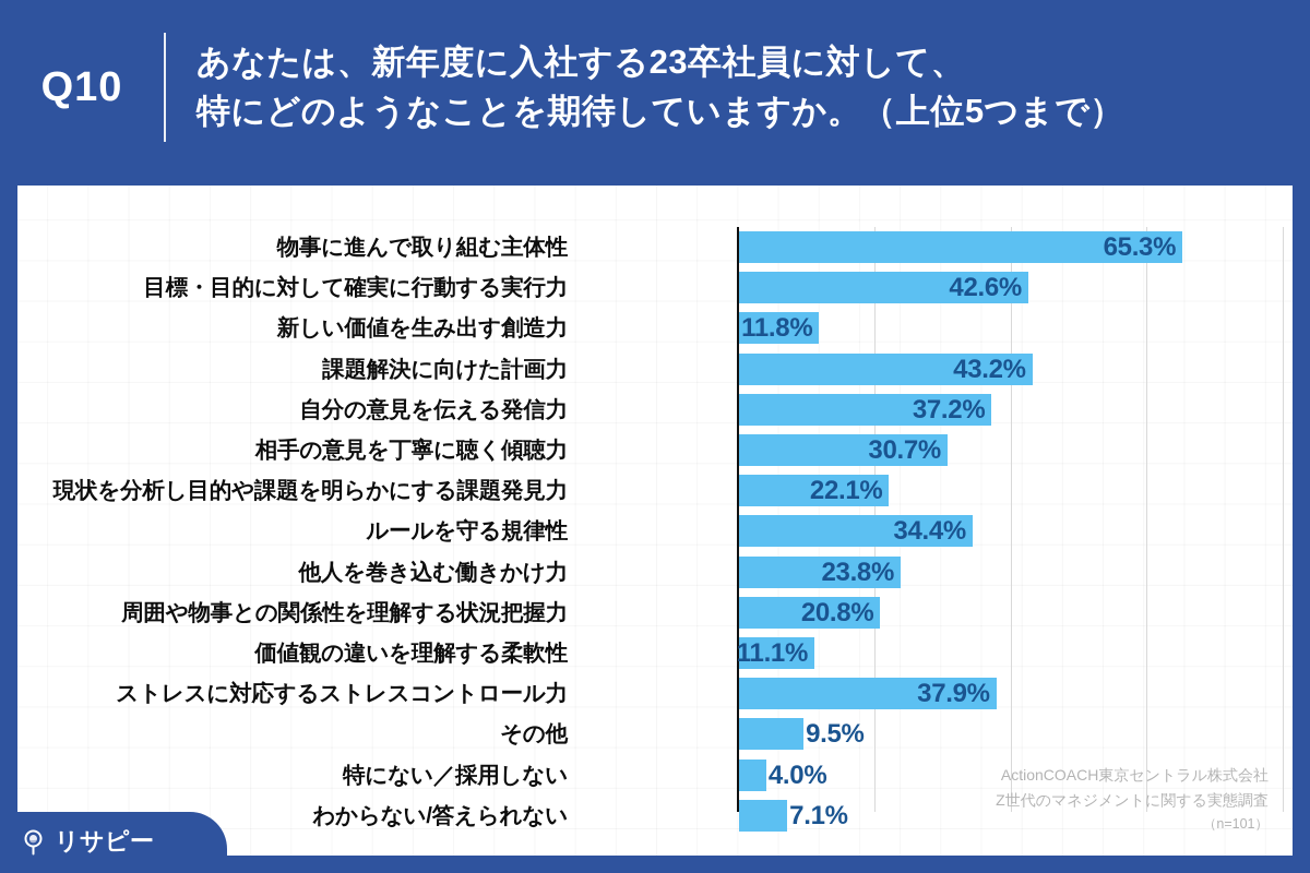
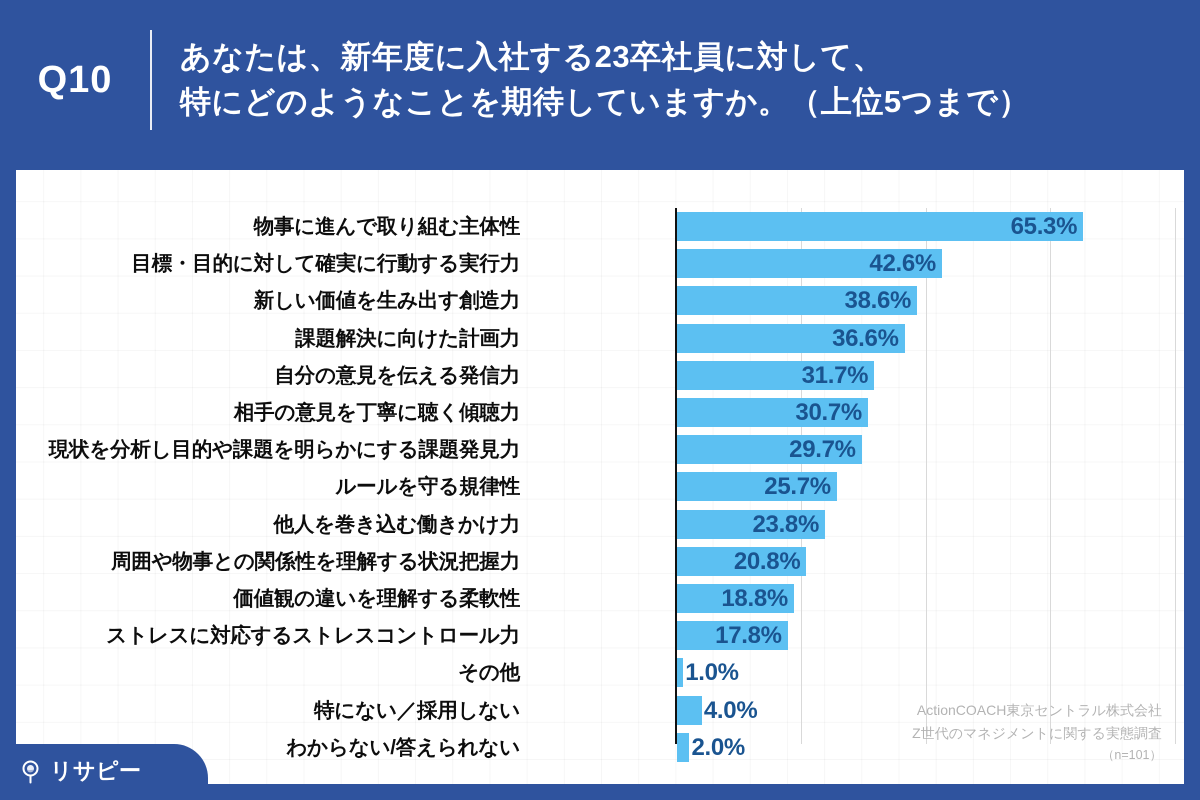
新しい価値を生み出す創造力: 11.8% -> 38.6%
課題解決に向けた計画力: 43.2% -> 36.6%
自分の意見を伝える発信力: 37.2% -> 31.7%
現状を分析し目的や課題を明らかにする課題発見力: 22.1% -> 29.7%
ルールを守る規律性: 34.4% -> 25.7%
価値観の違いを理解する柔軟性: 11.1% -> 18.8%
ストレスに対応するストレスコントロール力: 37.9% -> 17.8%
その他: 9.5% -> 1.0%
わからない/答えられない: 7.1% -> 2.0%
